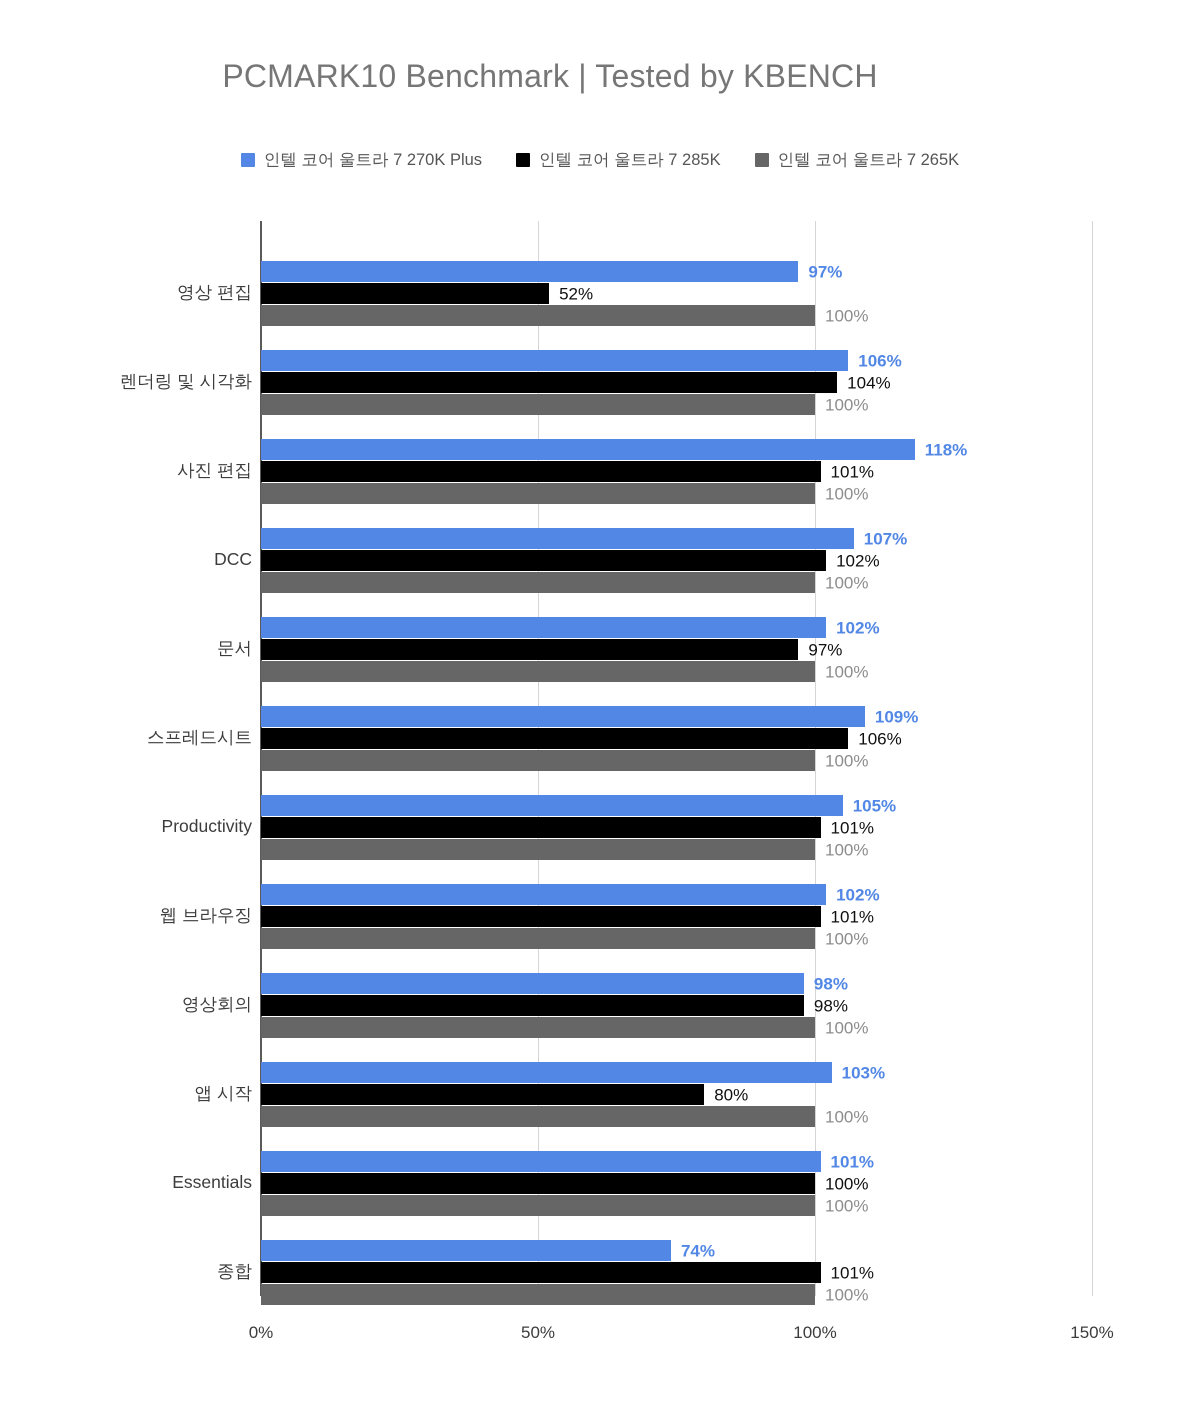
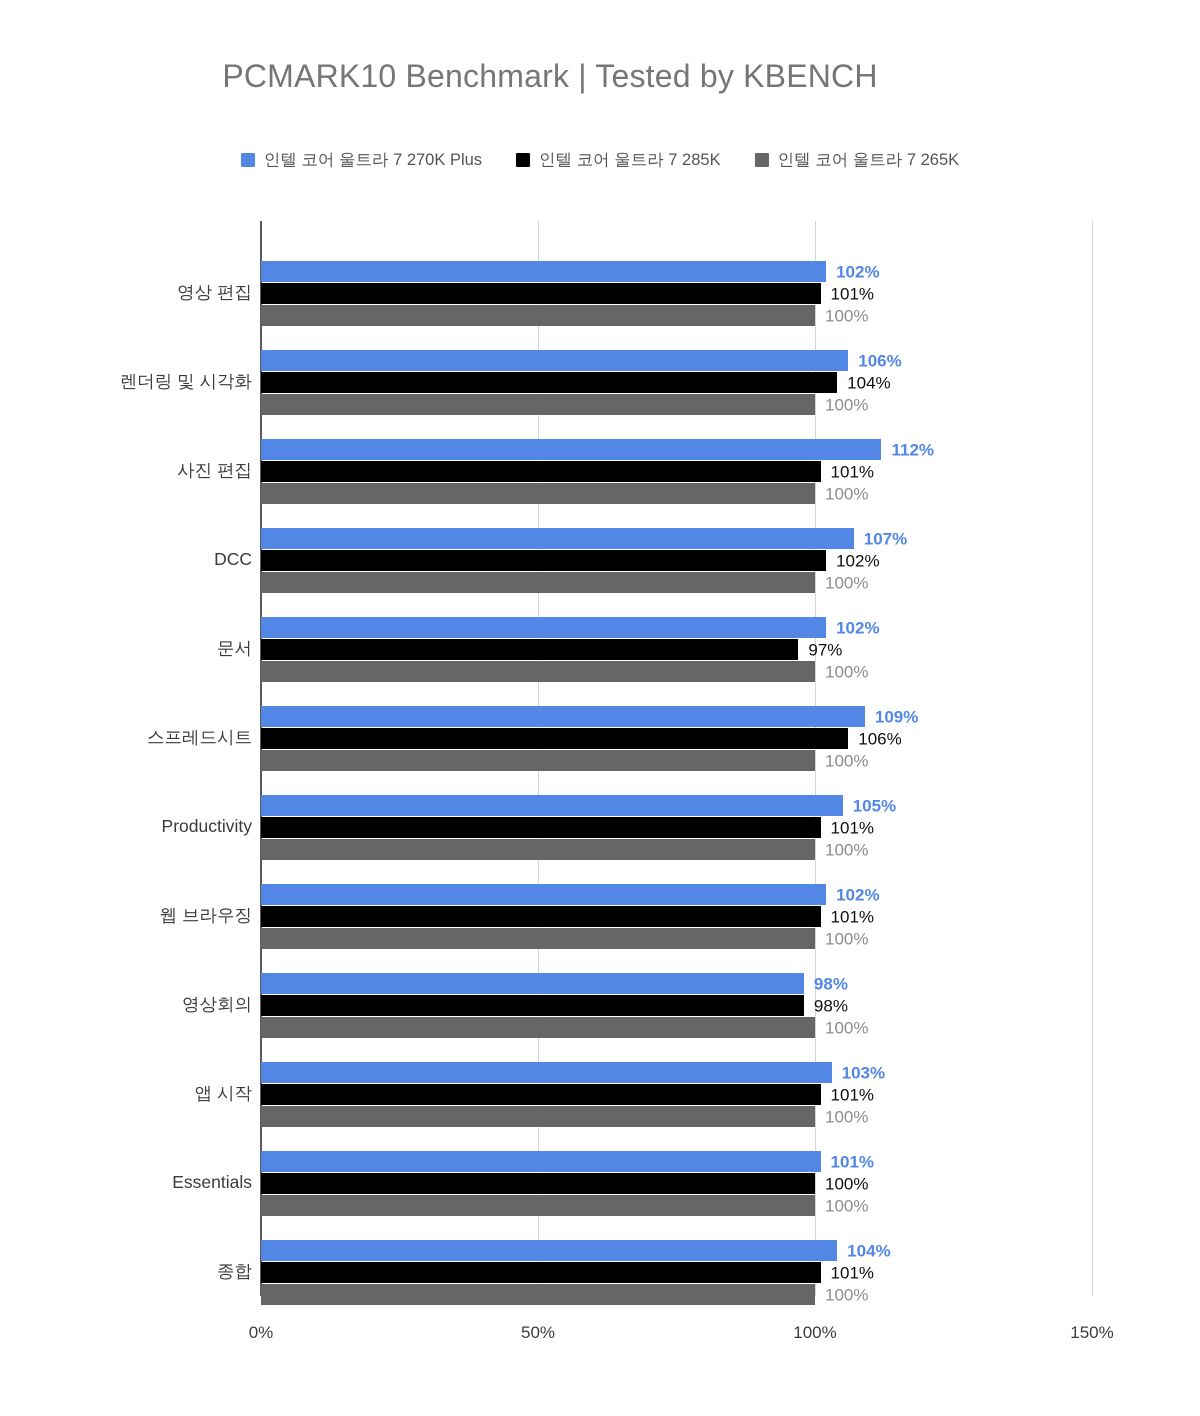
인텔 코어 울트라 7 270K Plus/영상 편집: 97% -> 102%
인텔 코어 울트라 7 285K/영상 편집: 52% -> 101%
인텔 코어 울트라 7 270K Plus/사진 편집: 118% -> 112%
인텔 코어 울트라 7 285K/앱 시작: 80% -> 101%
인텔 코어 울트라 7 270K Plus/종합: 74% -> 104%
